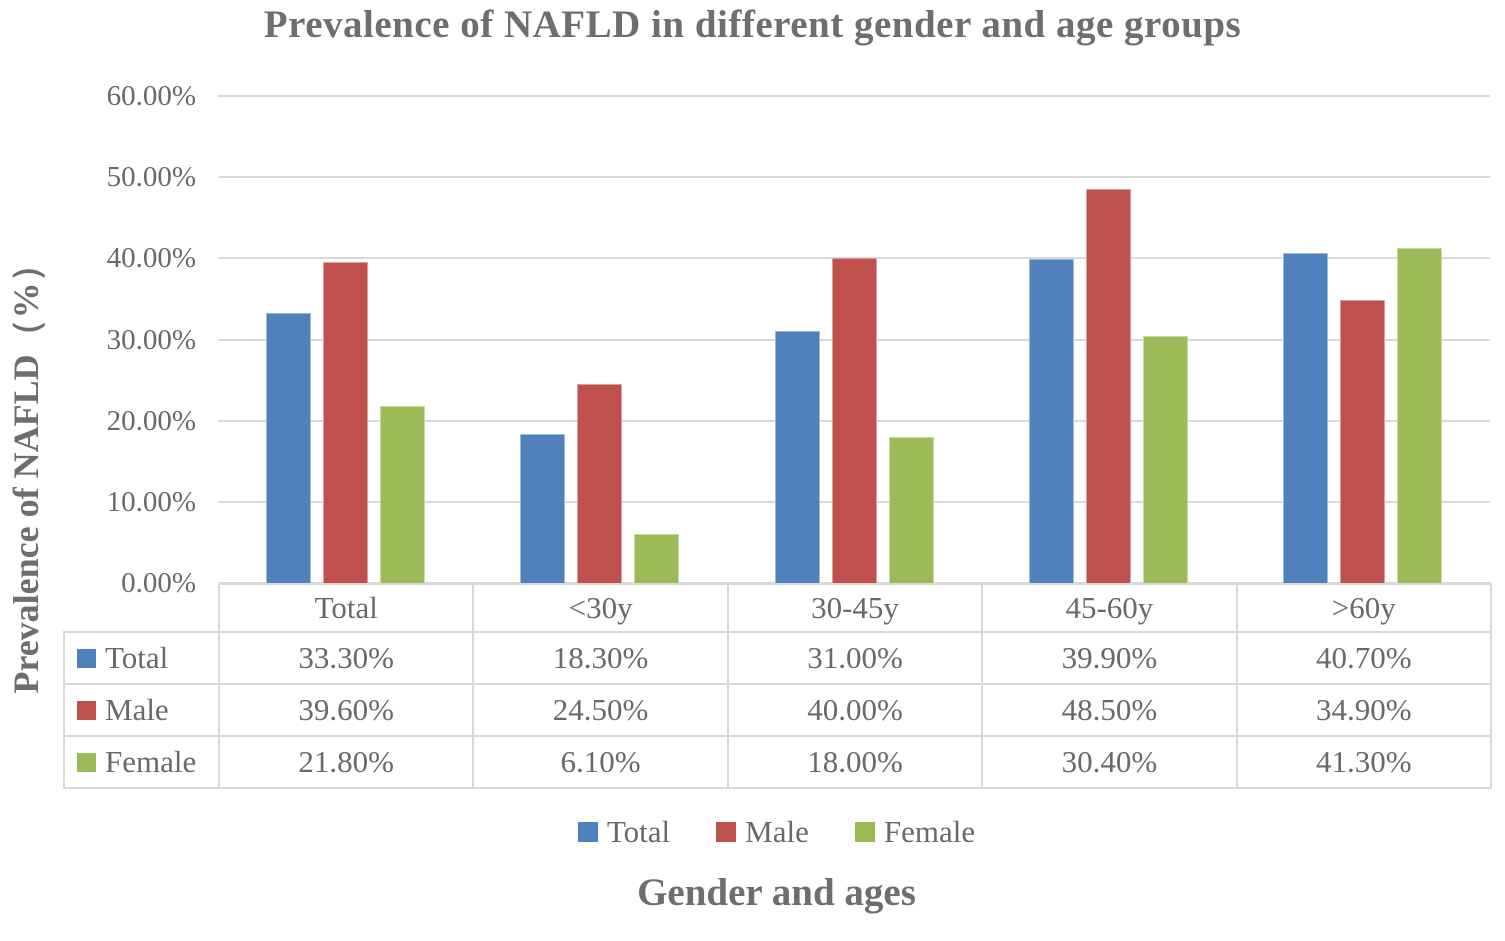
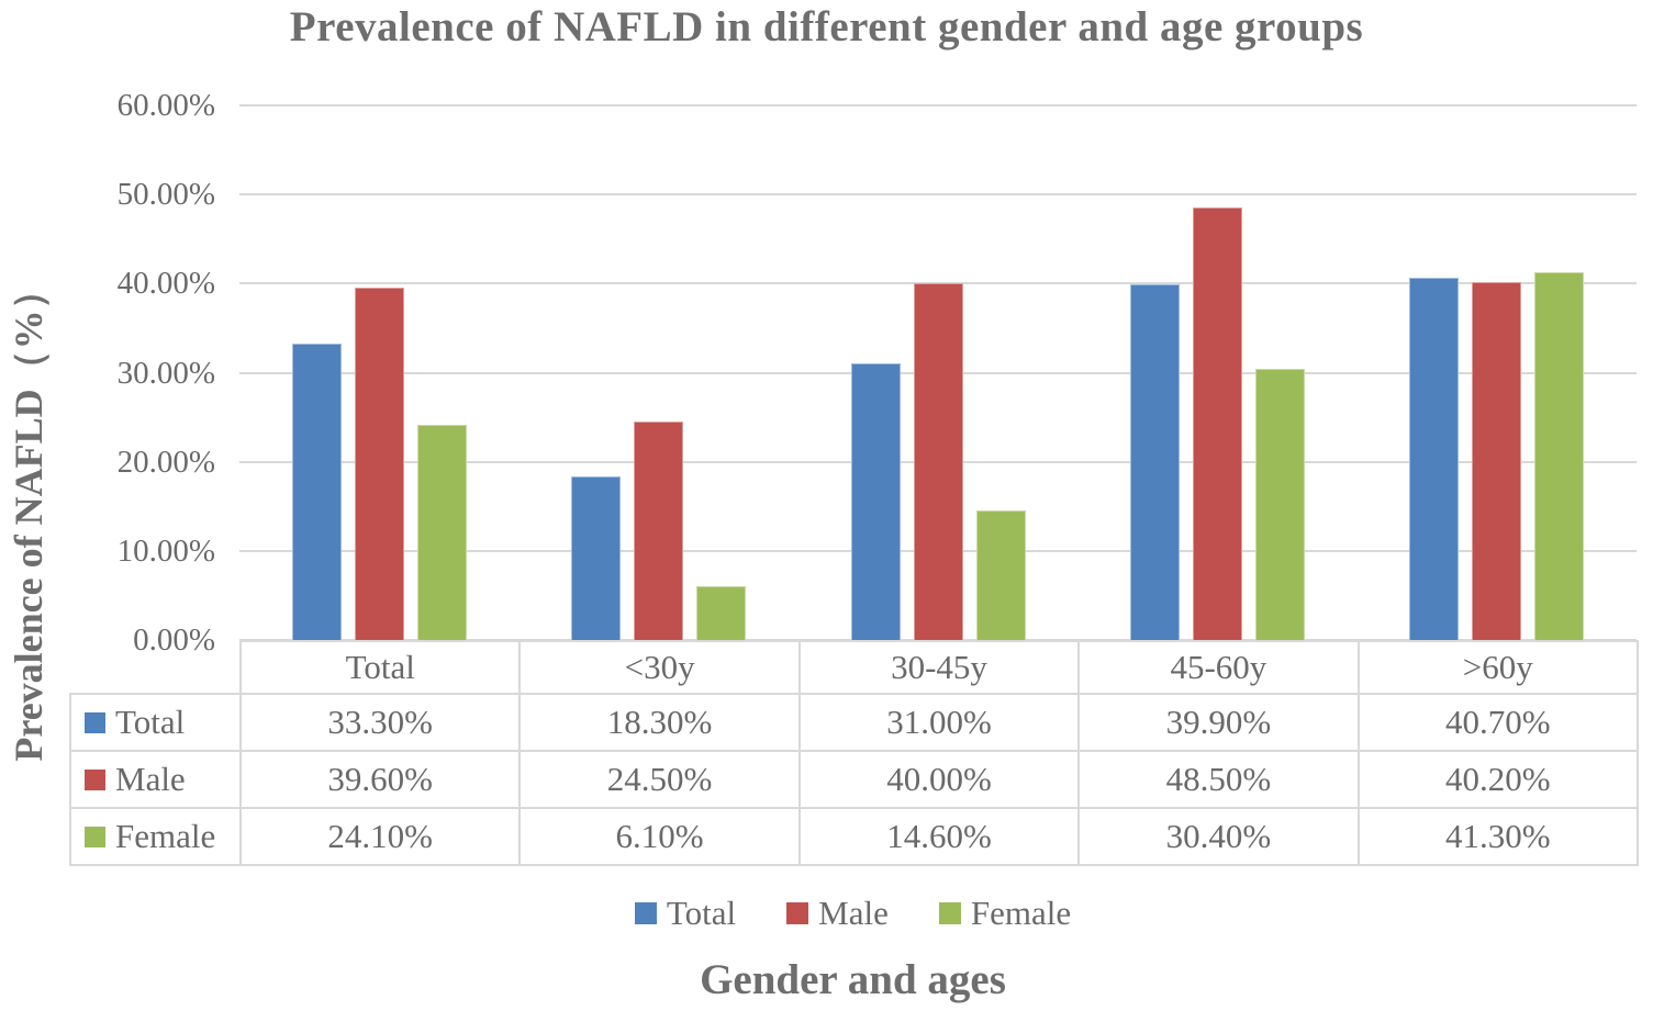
Female/Total: 21.80% -> 24.10%
Female/30-45y: 18.00% -> 14.60%
Male/>60y: 34.90% -> 40.20%
